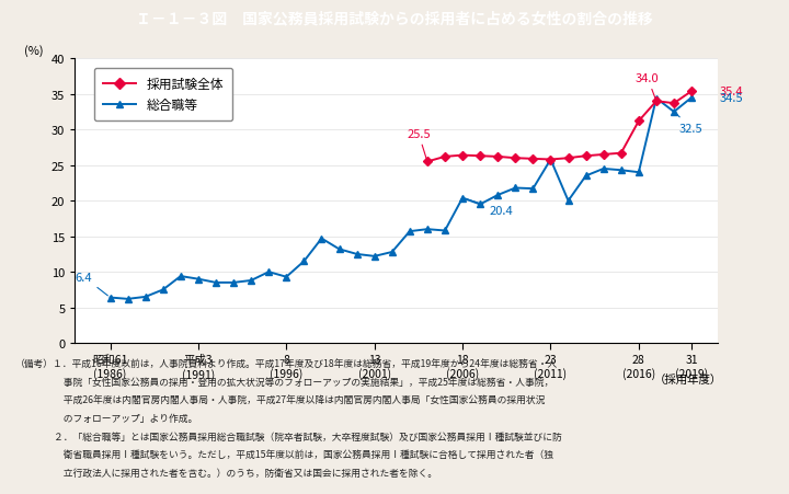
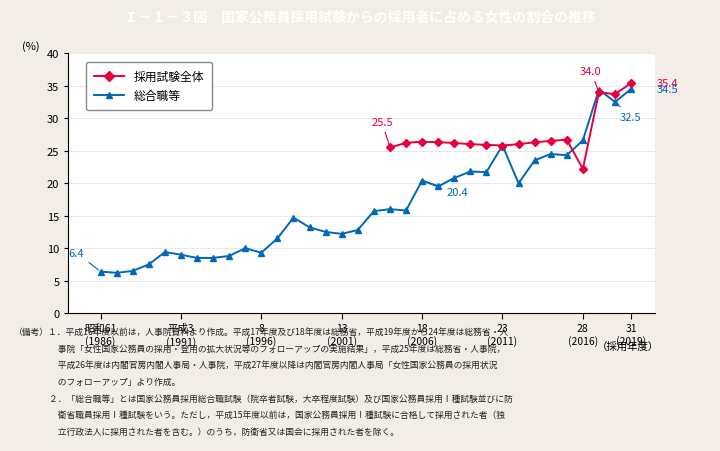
採用試験全体/28 (2016): 31.2 -> 22.2
総合職等/28 (2016): 24.0 -> 26.6
